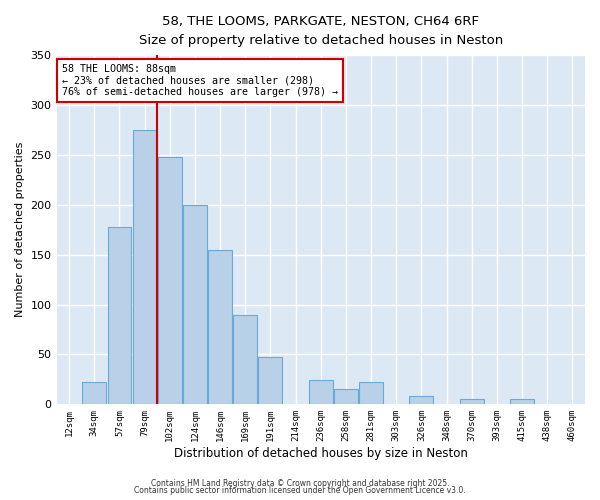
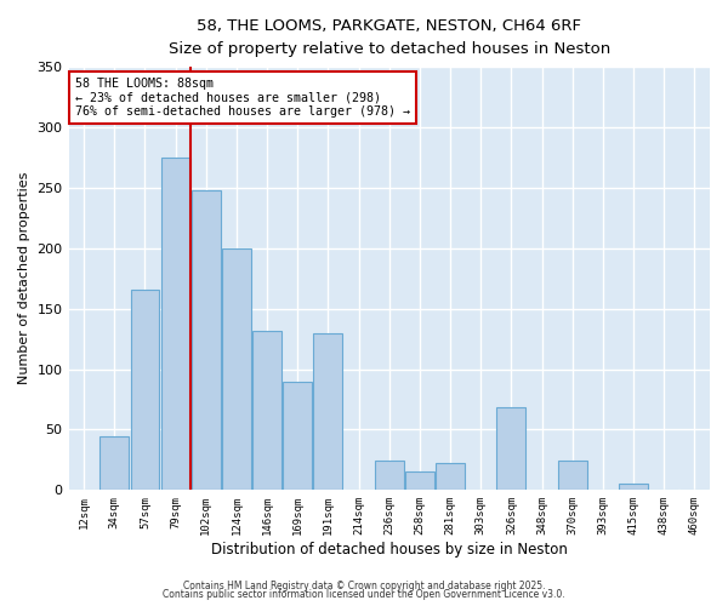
34sqm: 22 -> 44
57sqm: 178 -> 166
146sqm: 155 -> 132
191sqm: 47 -> 130
326sqm: 8 -> 68
370sqm: 5 -> 24
